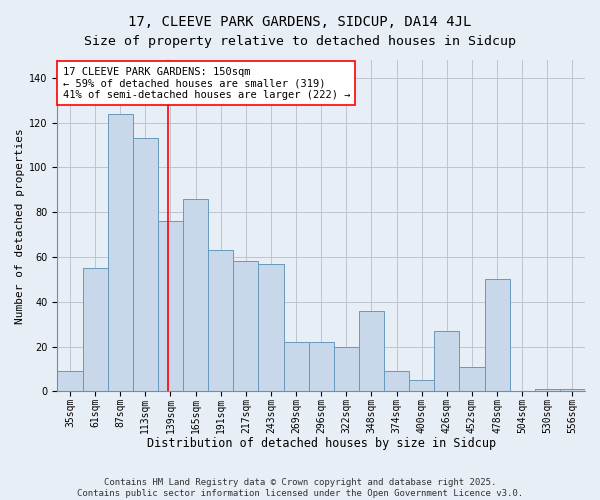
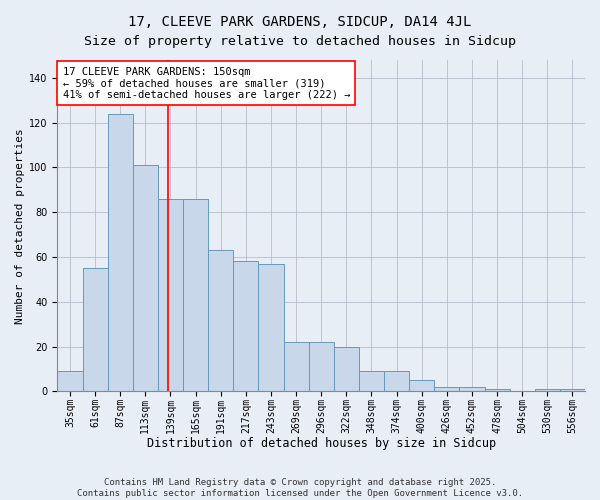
113sqm: 113 -> 101
139sqm: 76 -> 86
348sqm: 36 -> 9
426sqm: 27 -> 2
452sqm: 11 -> 2
478sqm: 50 -> 1
